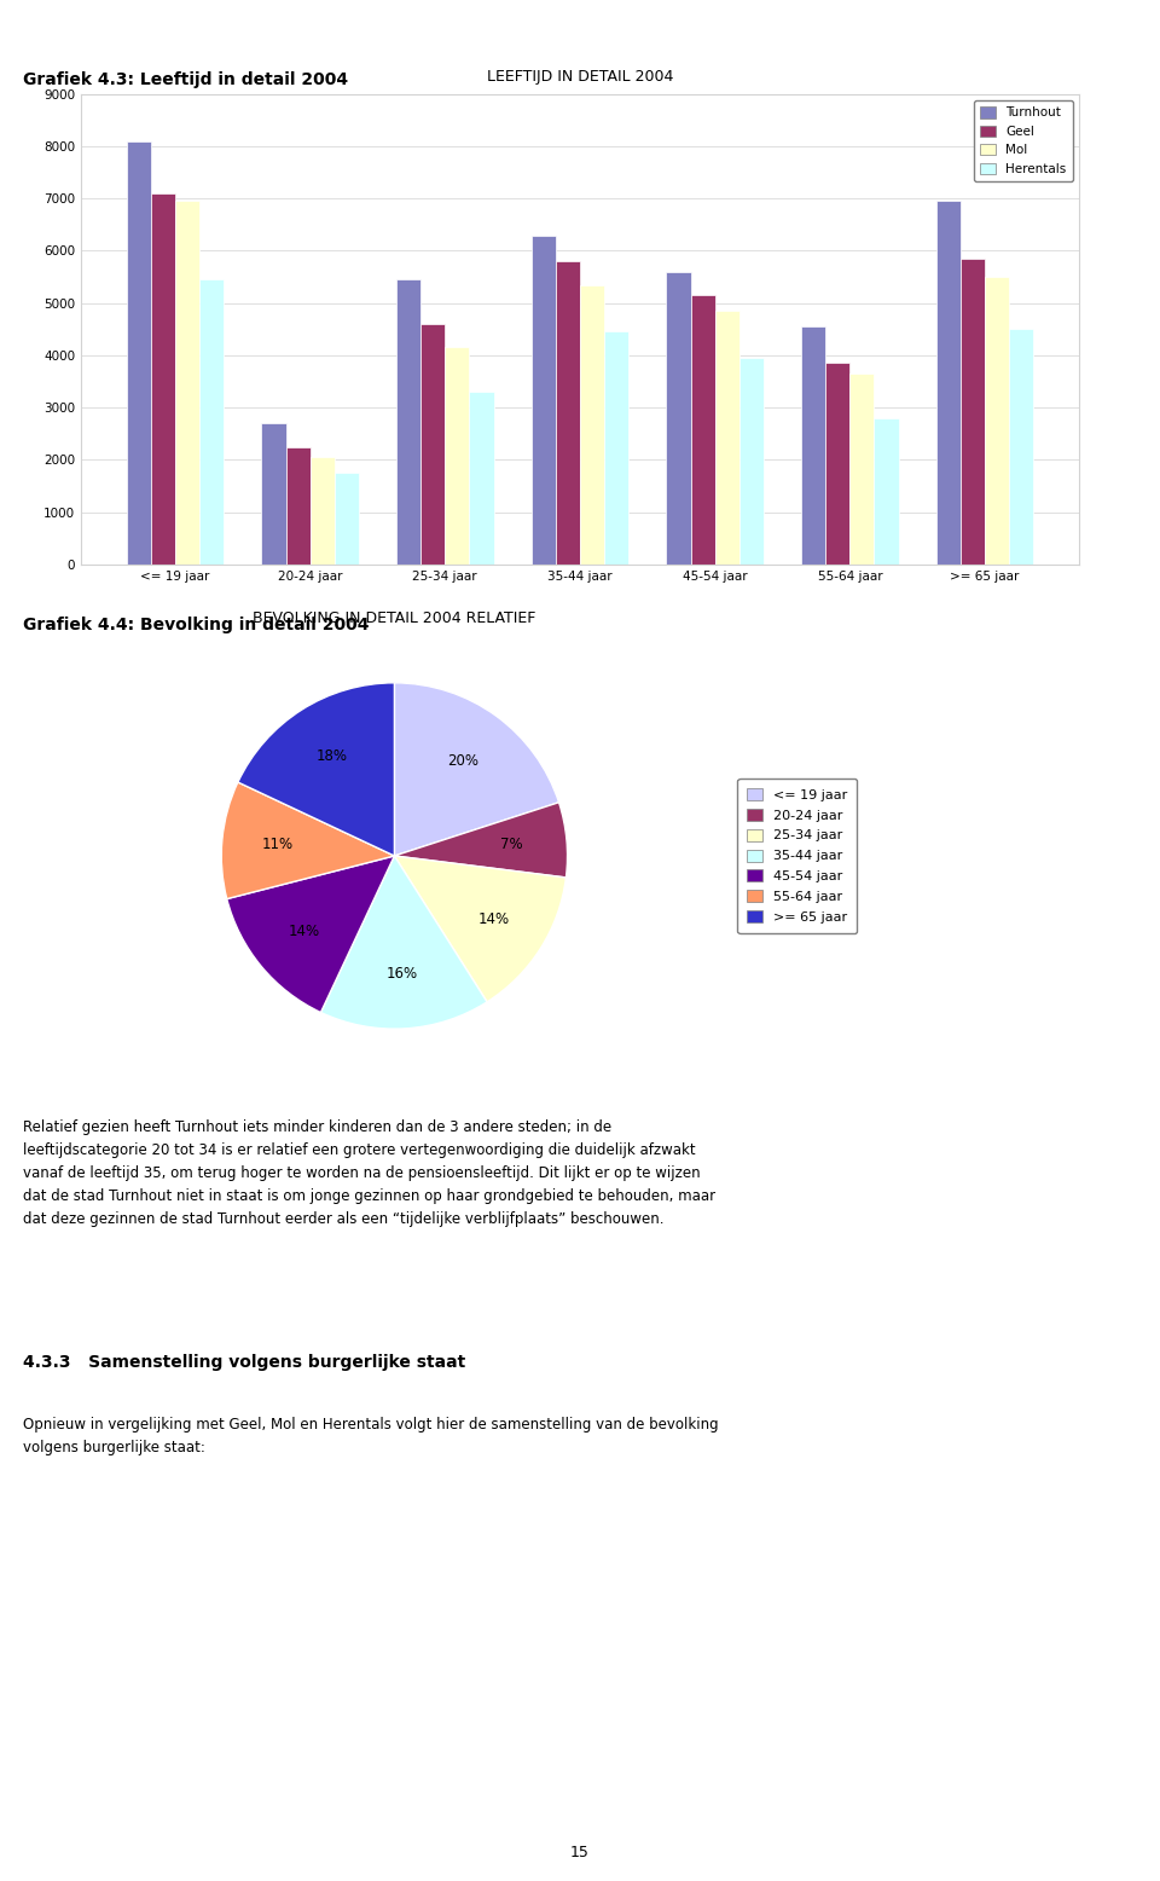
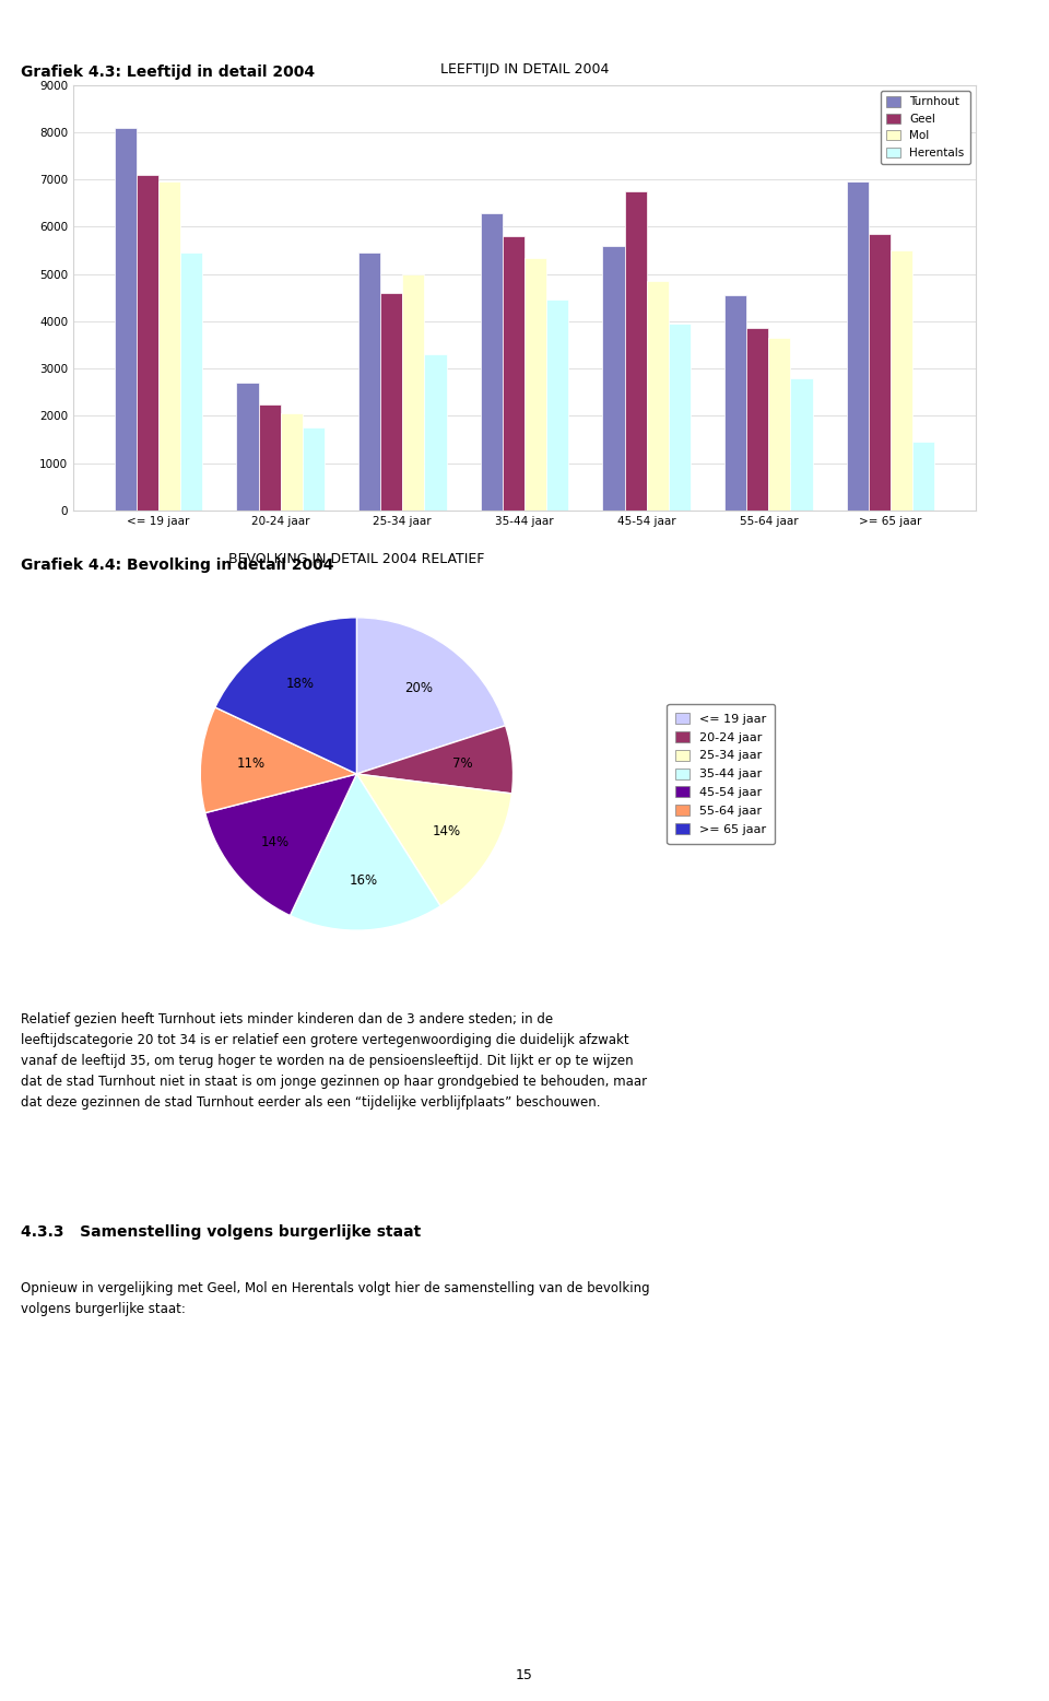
Mol/25-34 jaar: 4150 -> 5000
Geel/45-54 jaar: 5150 -> 6750
Herentals/>= 65 jaar: 4500 -> 1450
